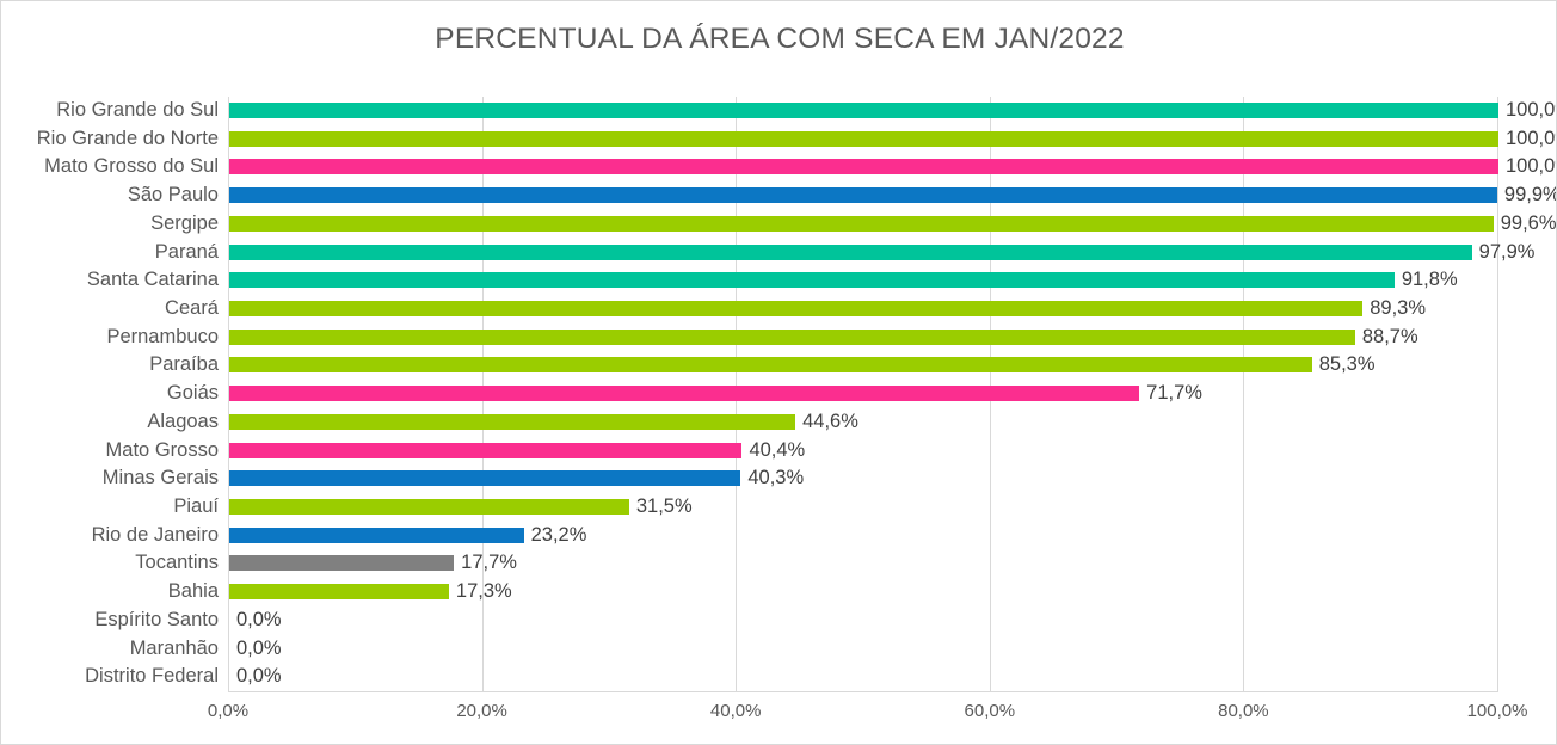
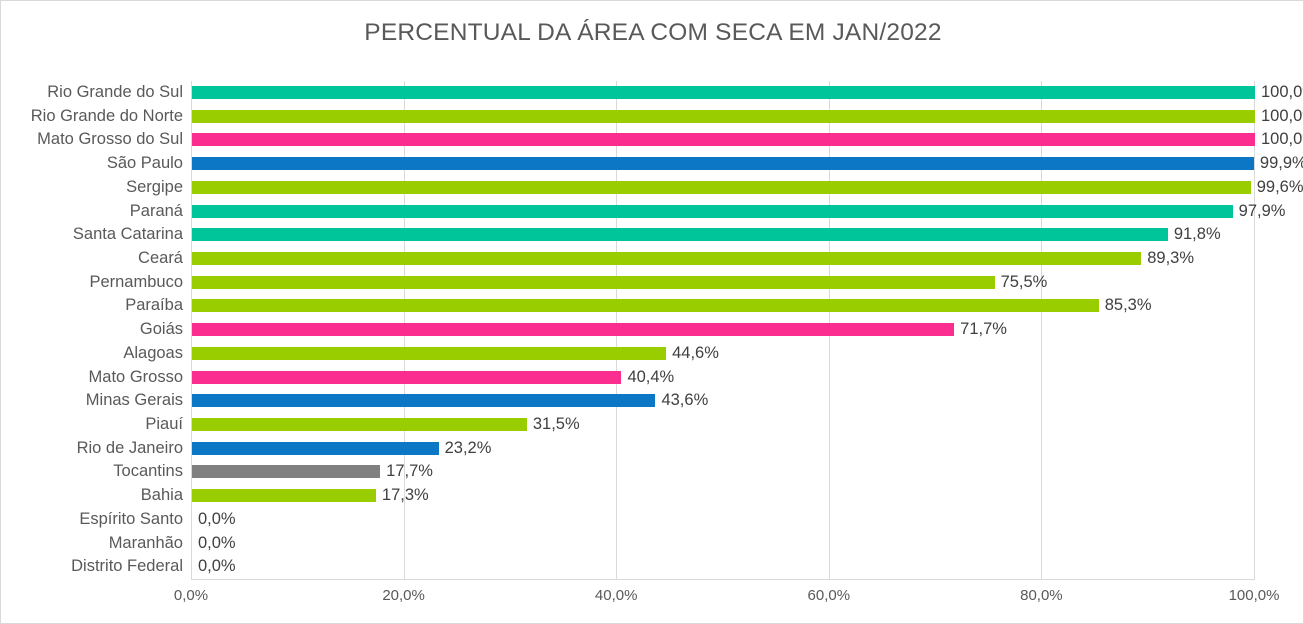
Pernambuco: 88,7% -> 75,5%
Minas Gerais: 40,3% -> 43,6%
